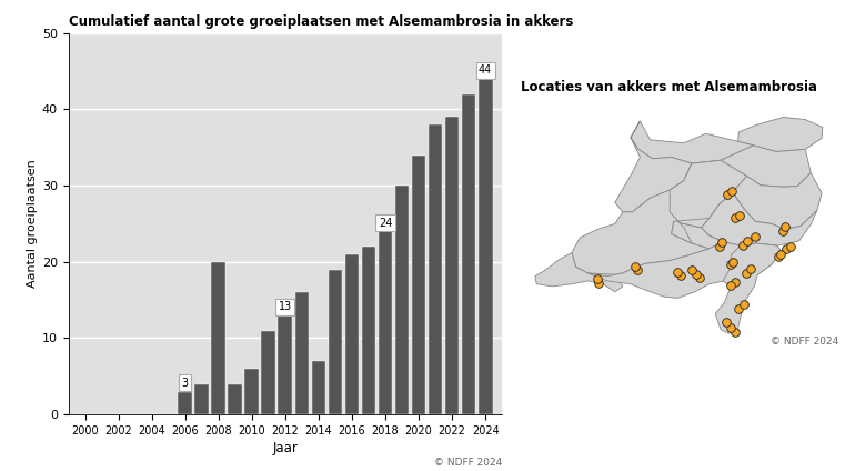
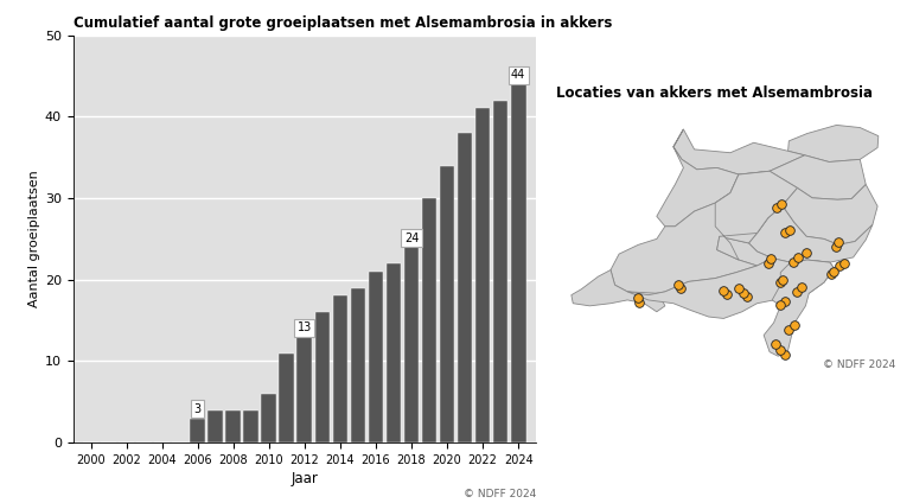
2008: 20 -> 4
2014: 7 -> 18
2022: 39 -> 41
